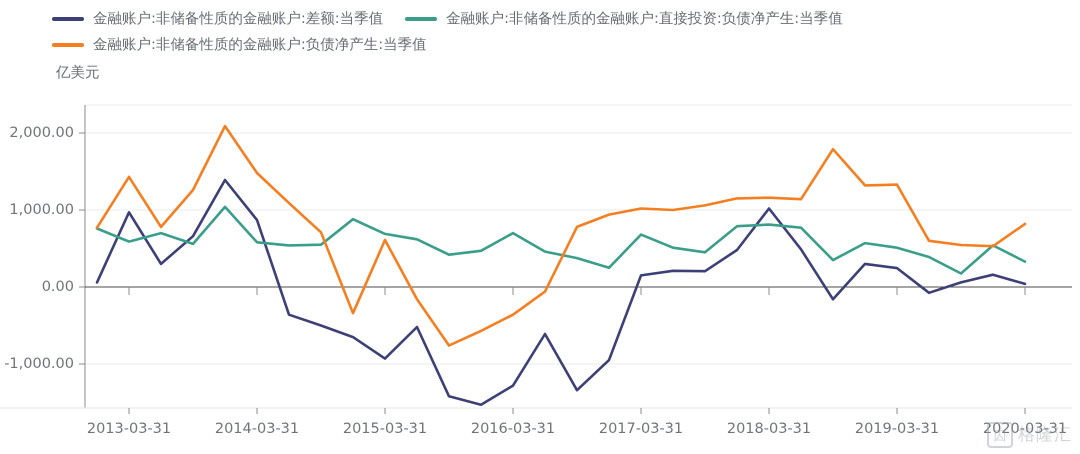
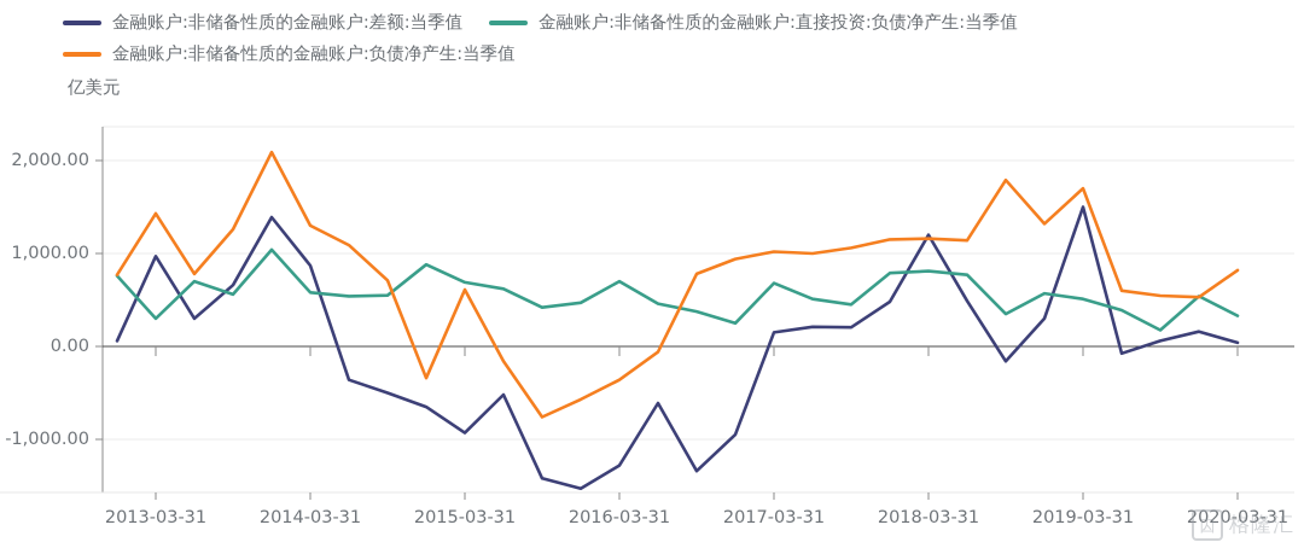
金融账户:非储备性质的金融账户:直接投资:负债净产生:当季值/2013-03-31: 600 -> 300
金融账户:非储备性质的金融账户:负债净产生:当季值/2014-03-31: 1500 -> 1300
金融账户:非储备性质的金融账户:差额:当季值/2018-03-31: 1000 -> 1200
金融账户:非储备性质的金融账户:差额:当季值/2019-03-31: 200 -> 1500
金融账户:非储备性质的金融账户:负债净产生:当季值/2019-03-31: 1300 -> 1700
